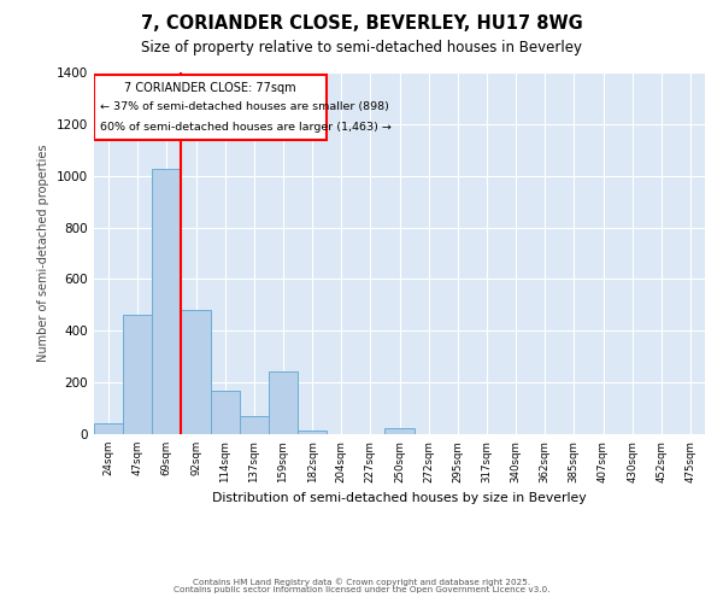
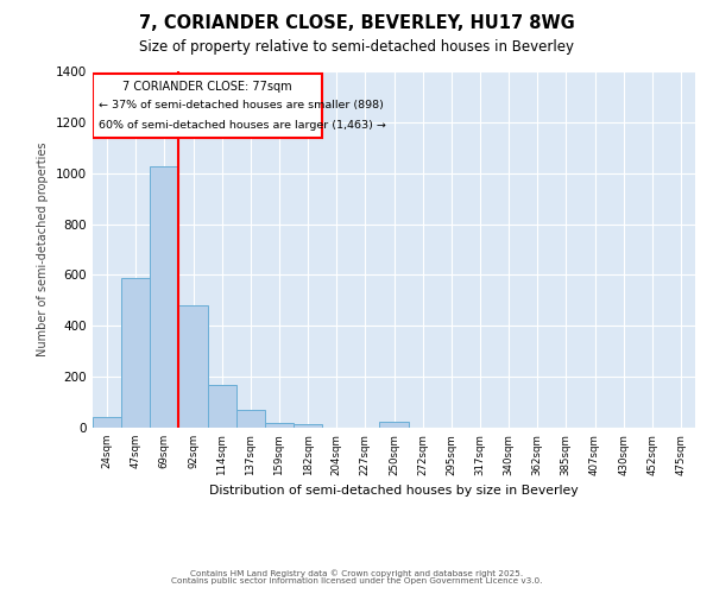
47sqm: 460 -> 590
159sqm: 245 -> 20
